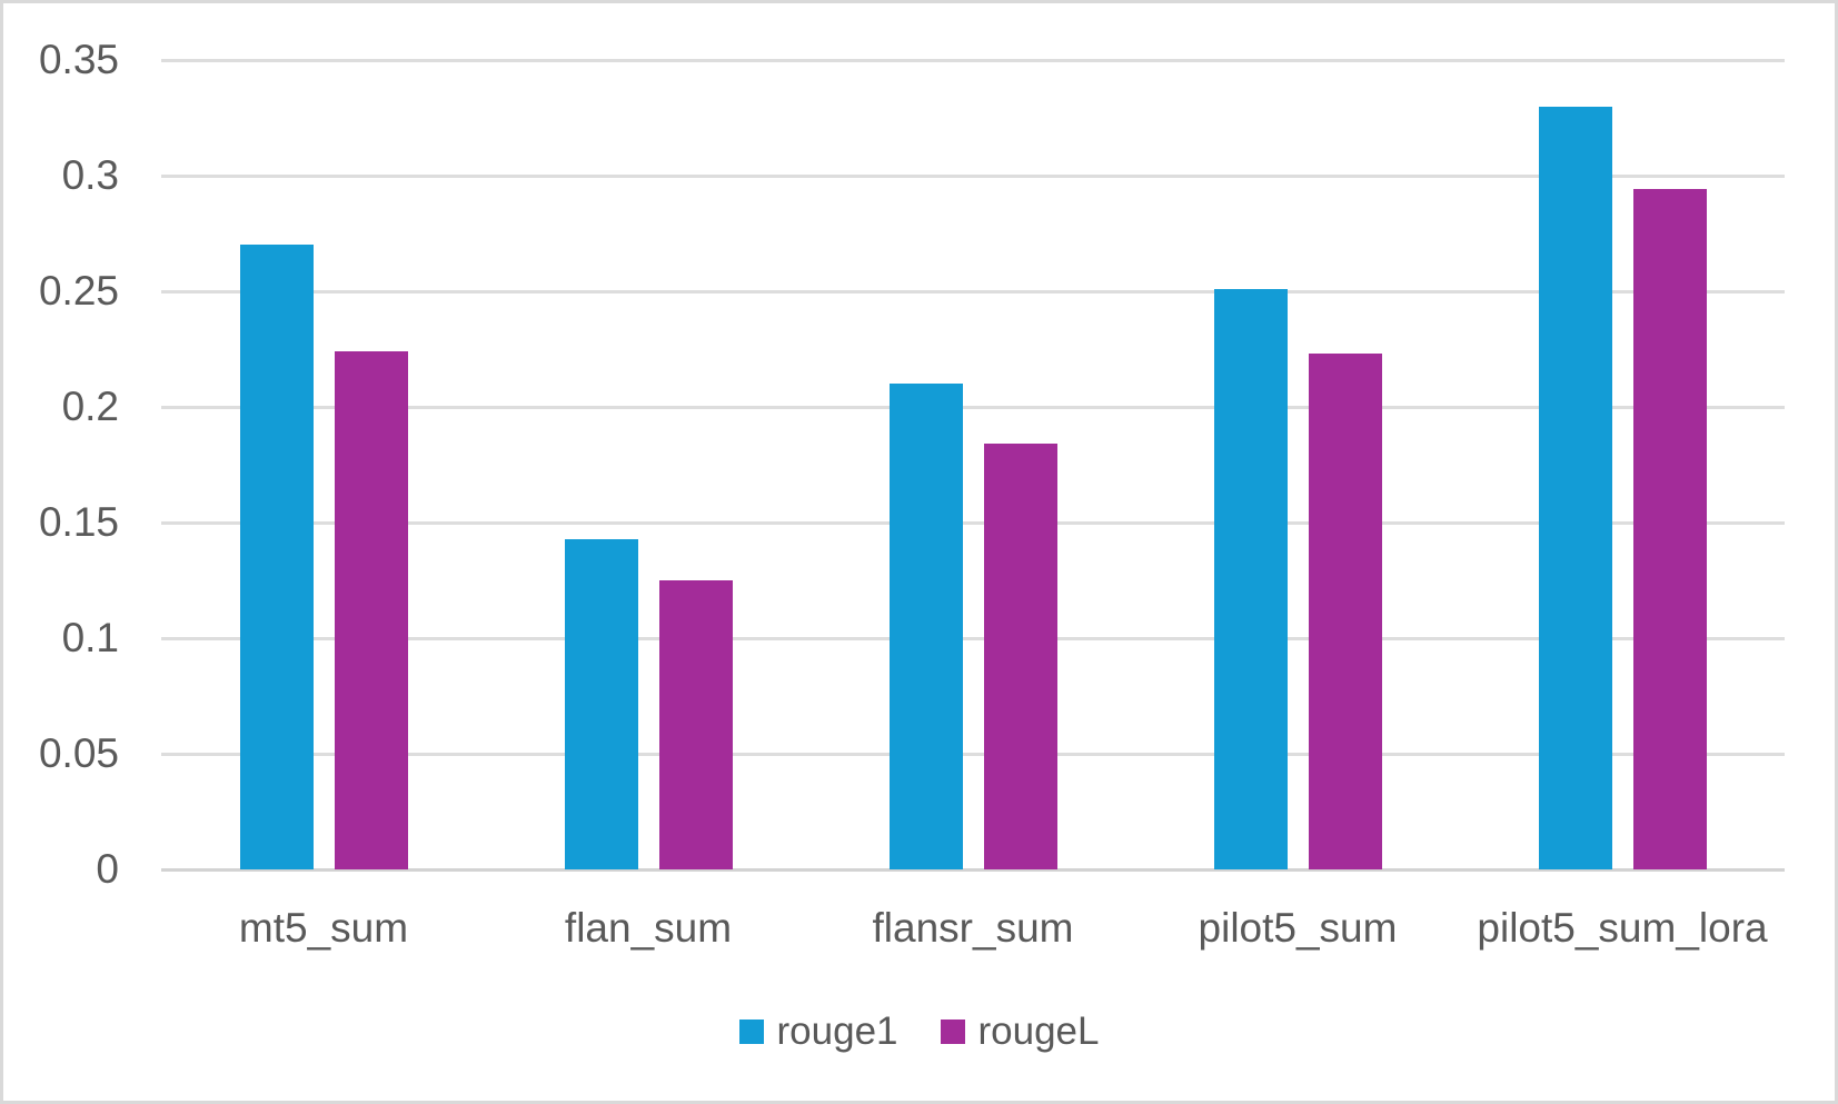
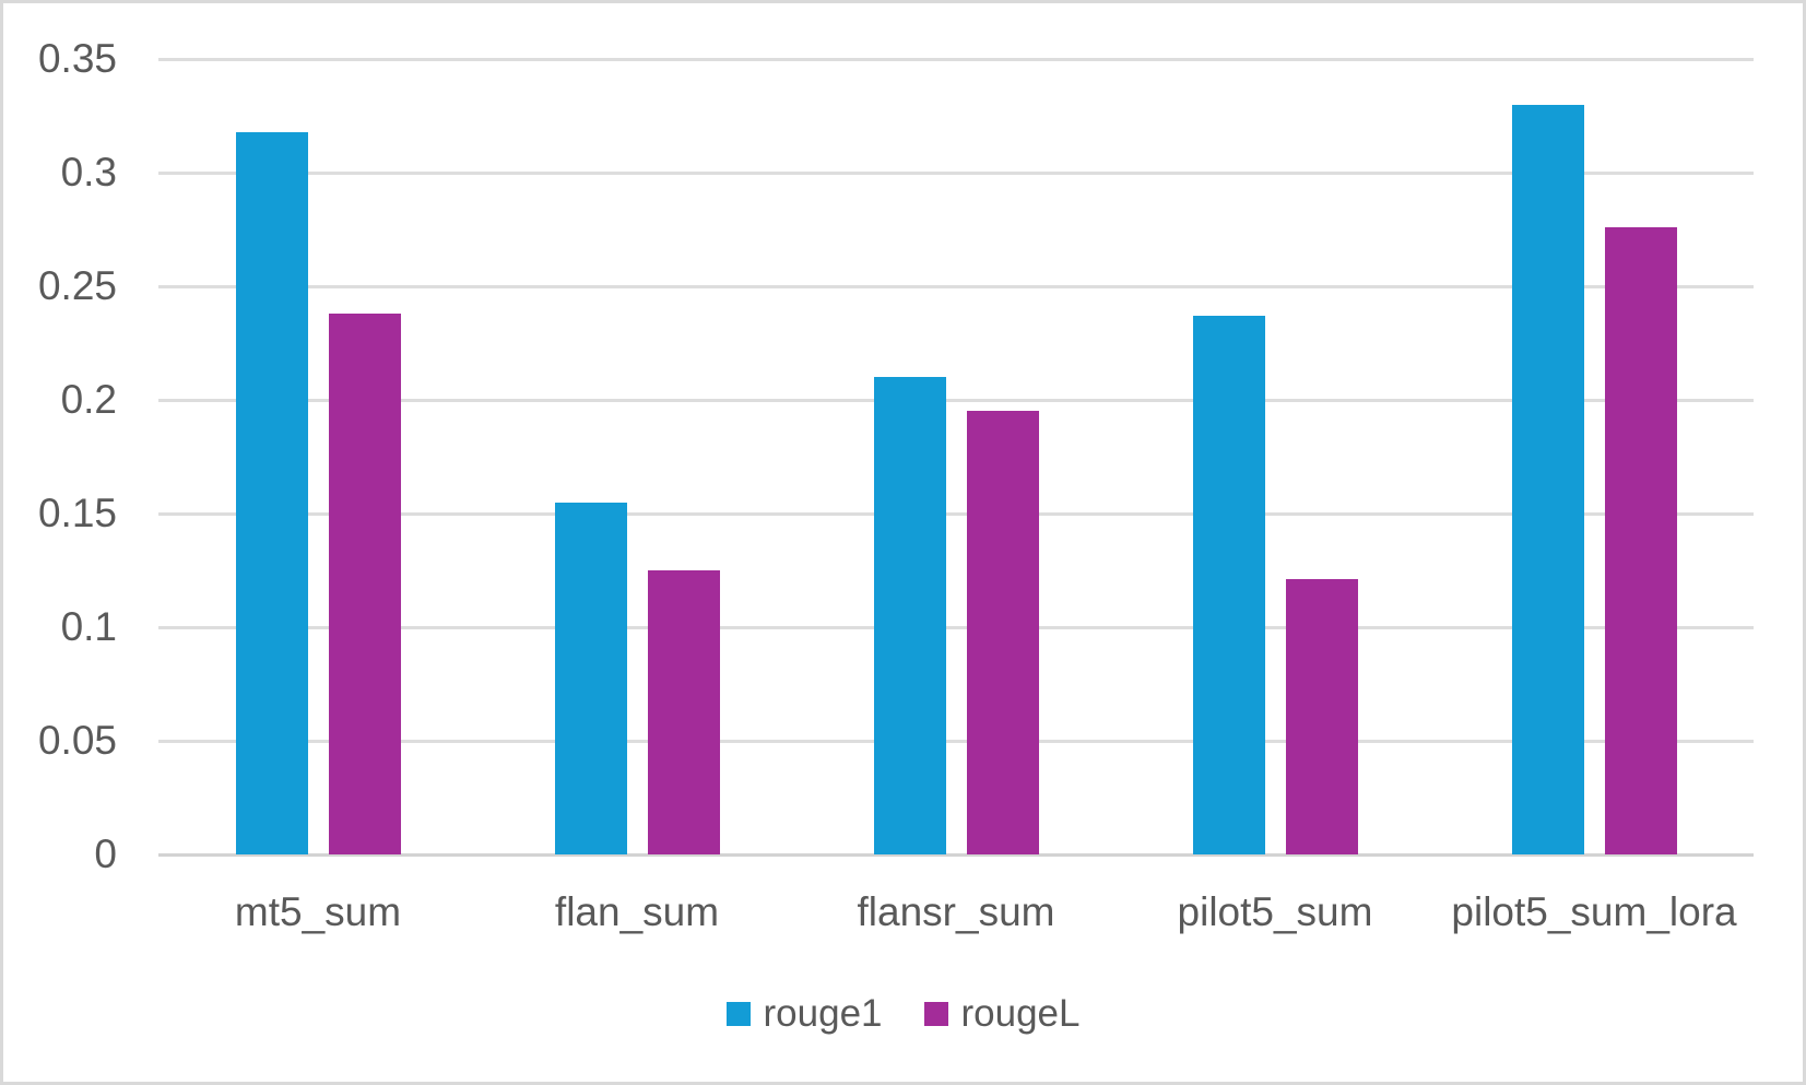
rouge1/mt5_sum: 0.270 -> 0.318
rougeL/mt5_sum: 0.224 -> 0.238
rouge1/flan_sum: 0.143 -> 0.155
rougeL/flansr_sum: 0.184 -> 0.195
rouge1/pilot5_sum: 0.251 -> 0.237
rougeL/pilot5_sum: 0.223 -> 0.121
rougeL/pilot5_sum_lora: 0.294 -> 0.276
